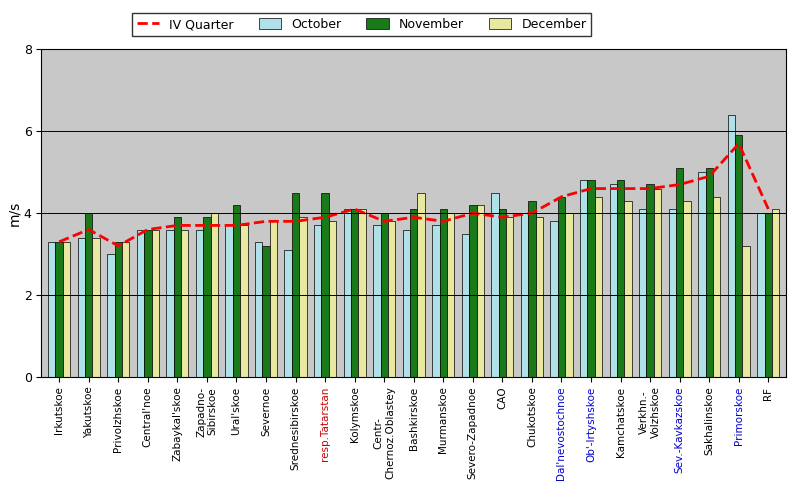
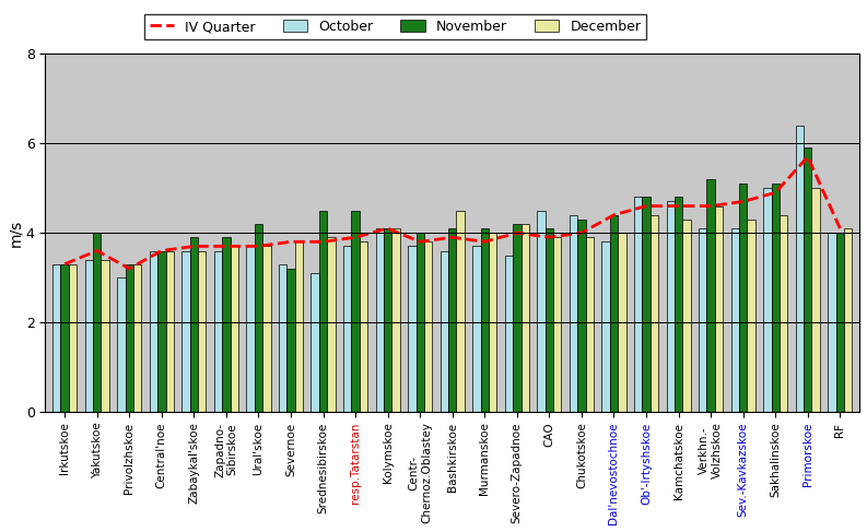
December/Zapadno- Sibirskoe: 4.0 -> 3.7
October/Chukotskoe: 4.0 -> 4.4
November/Verkhn.- Volzhskoe: 4.7 -> 5.2
December/Primorskoe: 3.2 -> 5.0
